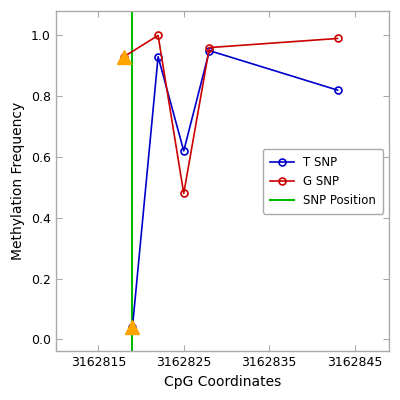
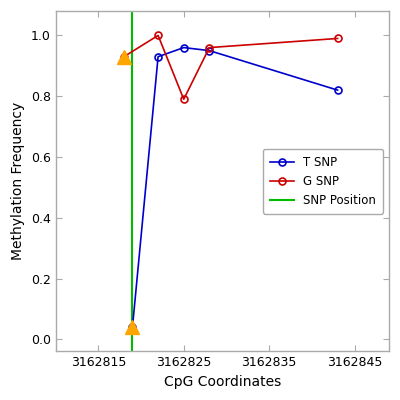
T SNP/3162825: 0.62 -> 0.96
G SNP/3162825: 0.48 -> 0.79
